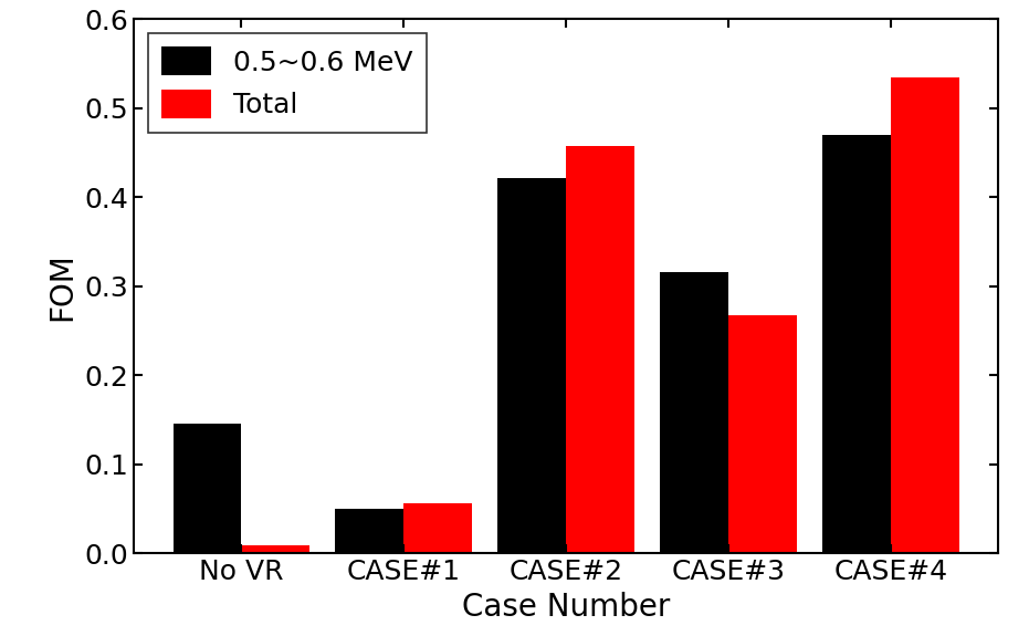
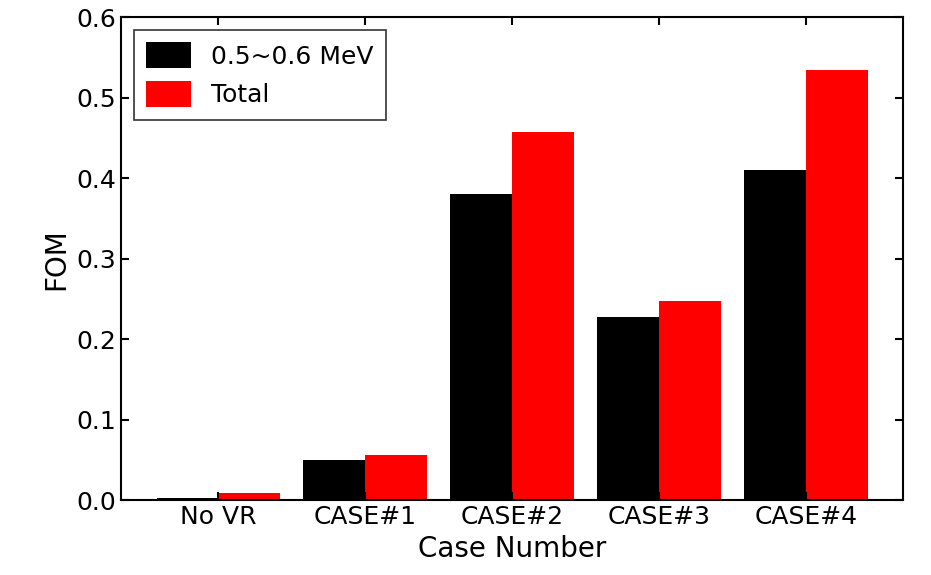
0.5~0.6 MeV/No VR: 0.146 -> 0.003
0.5~0.6 MeV/CASE#2: 0.422 -> 0.380
0.5~0.6 MeV/CASE#3: 0.316 -> 0.228
Total/CASE#3: 0.268 -> 0.248
0.5~0.6 MeV/CASE#4: 0.470 -> 0.410
